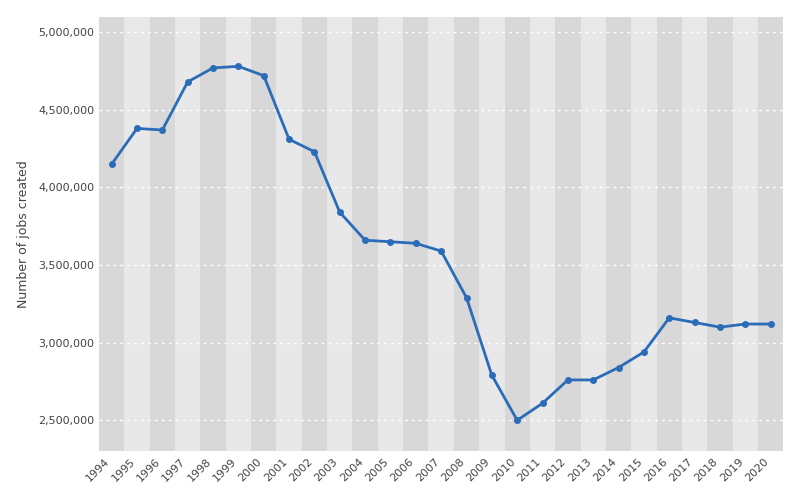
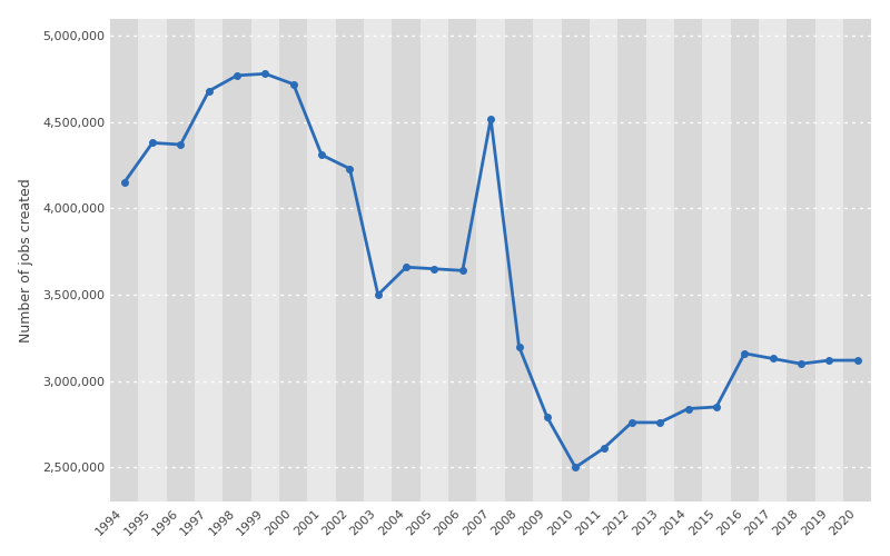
2003: 3,840,000 -> 3,500,000
2007: 3,590,000 -> 4,520,000
2008: 3,290,000 -> 3,200,000
2015: 2,940,000 -> 2,850,000
